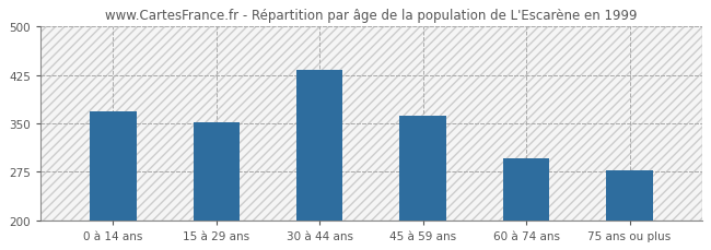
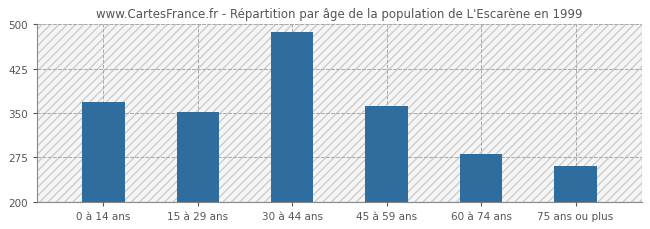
30 à 44 ans: 432 -> 487
60 à 74 ans: 296 -> 281
75 ans ou plus: 278 -> 261
